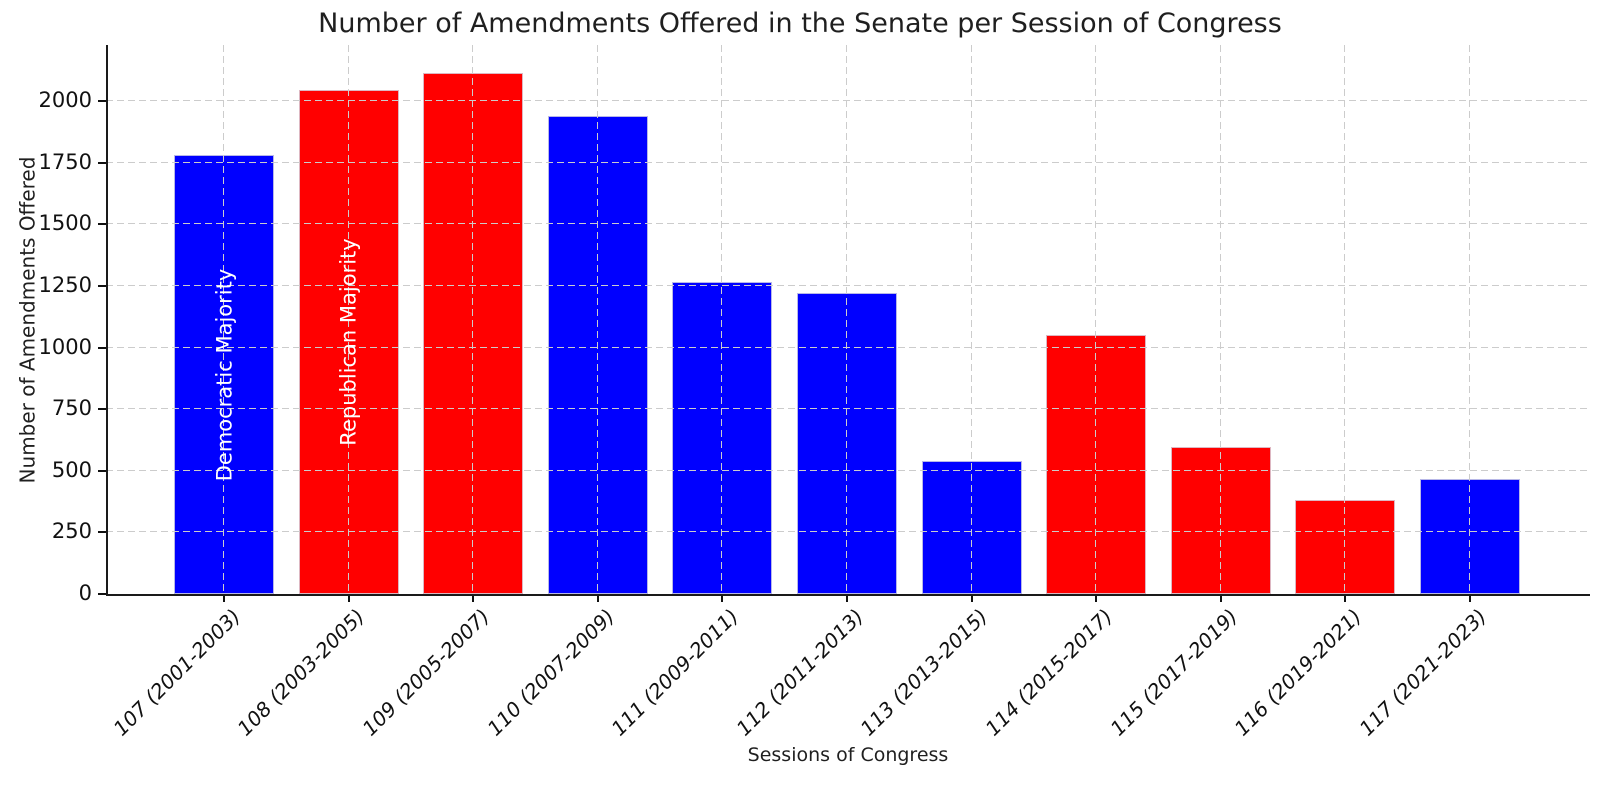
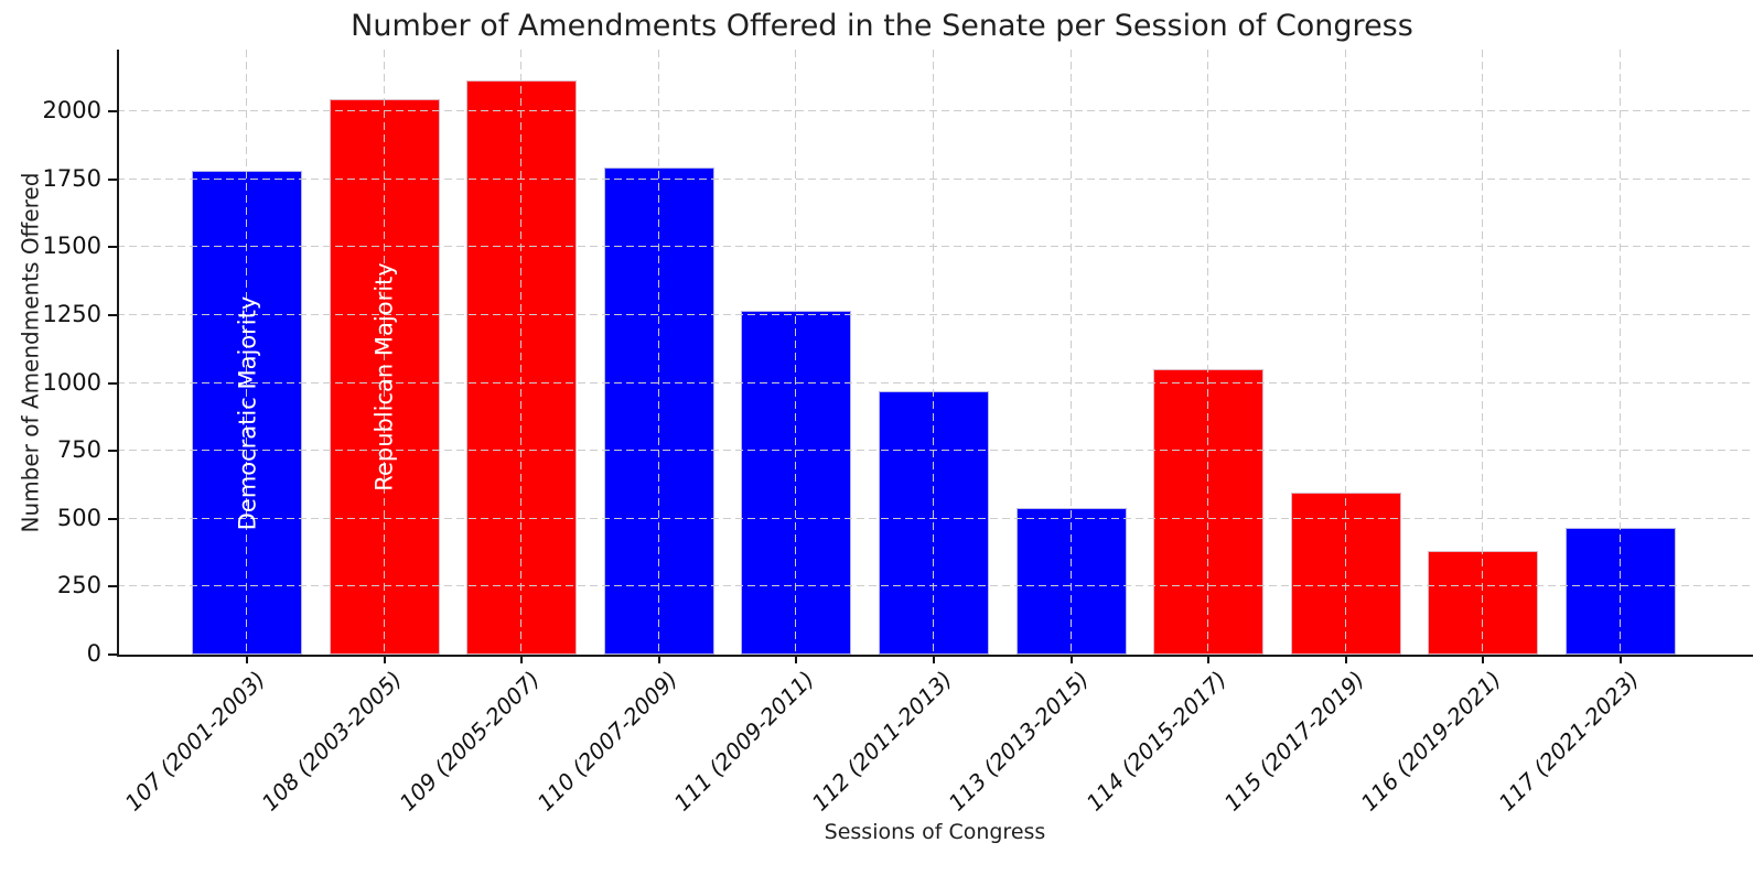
110 (2007-2009): 1940 -> 1800
112 (2011-2013): 1220 -> 970
